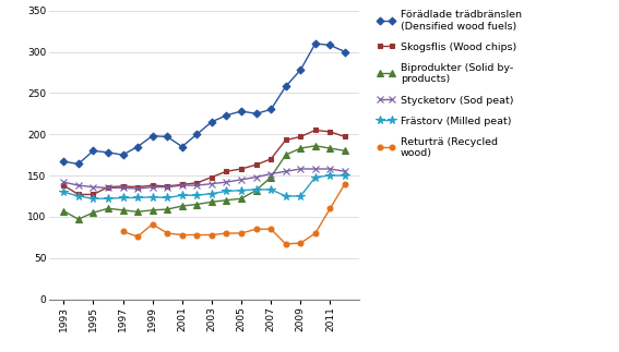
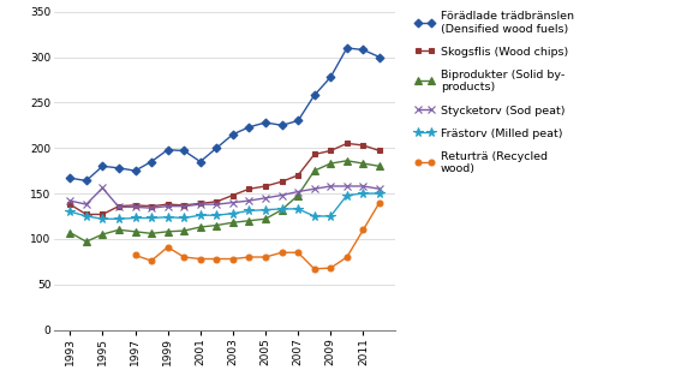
Stycketorv (Sod peat)/1995: 136 -> 156
